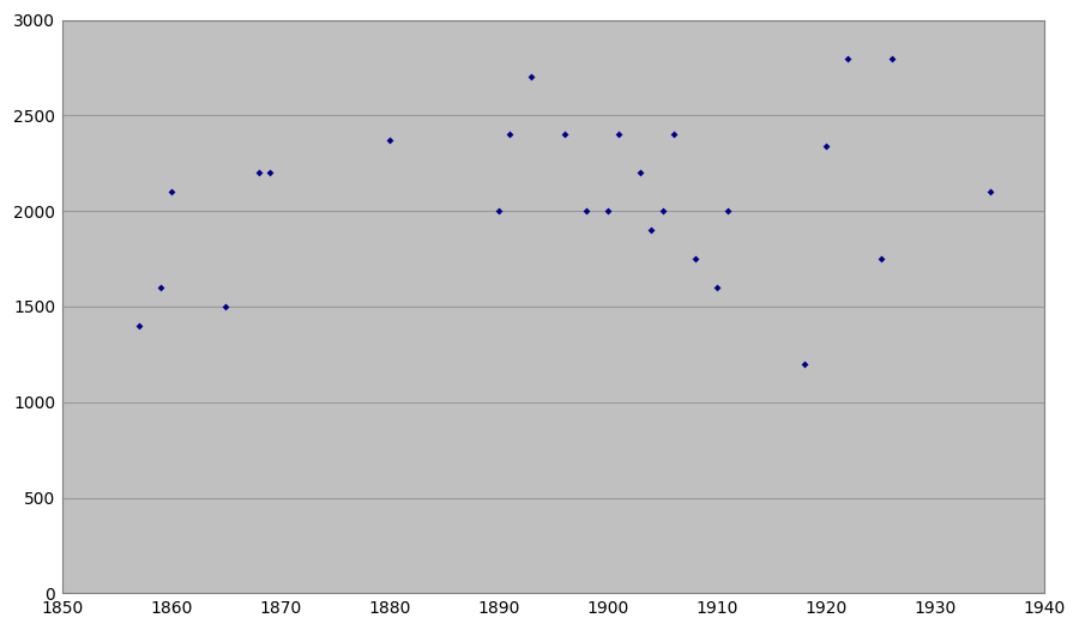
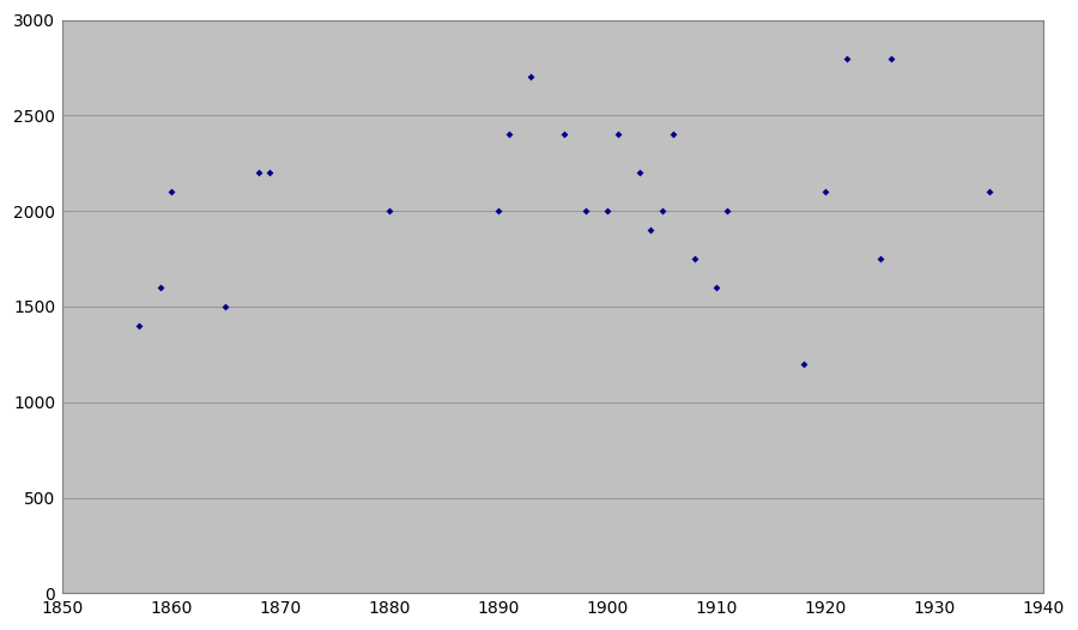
1880: 2370 -> 2000
1920: 2340 -> 2100
